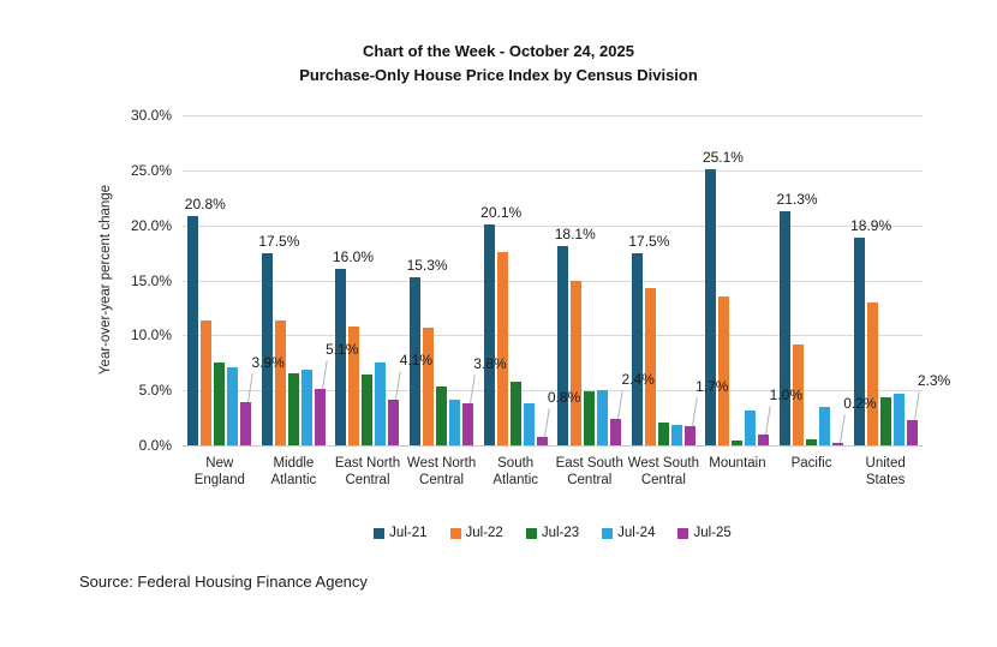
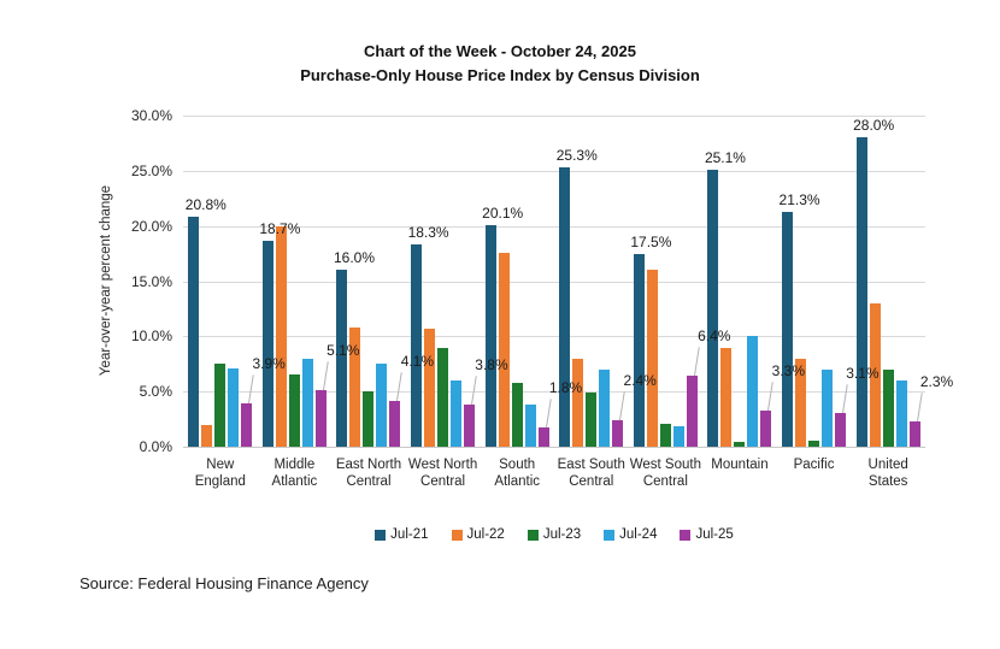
Jul-22/New England: 11% -> 2%
Jul-21/Middle Atlantic: 17.5% -> 18.7%
Jul-22/Middle Atlantic: 11% -> 20%
Jul-24/Middle Atlantic: 7% -> 8%
Jul-23/East North Central: 6% -> 5%
Jul-21/West North Central: 15.3% -> 18.3%
Jul-23/West North Central: 5% -> 9%
Jul-24/West North Central: 4% -> 6%
Jul-25/South Atlantic: 0.8% -> 1.8%
Jul-21/East South Central: 18.1% -> 25.3%
Jul-22/East South Central: 15% -> 8%
Jul-24/East South Central: 5% -> 7%
Jul-22/West South Central: 14% -> 16%
Jul-25/West South Central: 1.7% -> 6.4%
Jul-22/Mountain: 14% -> 9%
Jul-24/Mountain: 3% -> 10%
Jul-25/Mountain: 1.0% -> 3.3%
Jul-22/Pacific: 9% -> 8%
Jul-24/Pacific: 4% -> 7%
Jul-25/Pacific: 0.2% -> 3.1%
Jul-21/United States: 18.9% -> 28.0%
Jul-23/United States: 4% -> 7%
Jul-24/United States: 5% -> 6%
